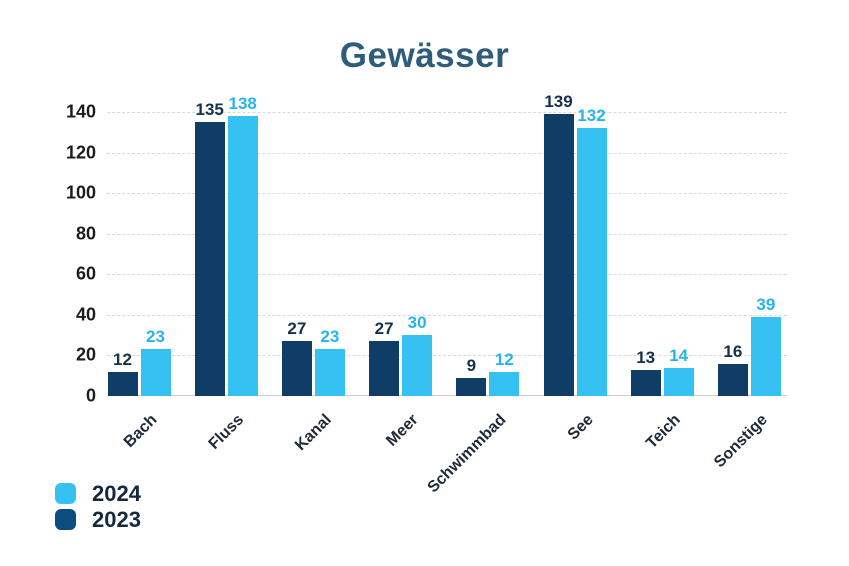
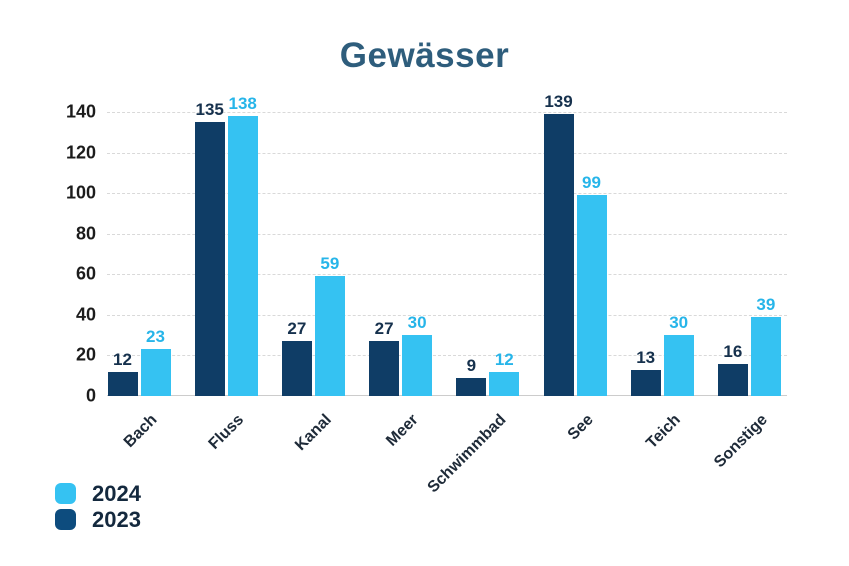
2024/Kanal: 23 -> 59
2024/See: 132 -> 99
2024/Teich: 14 -> 30
